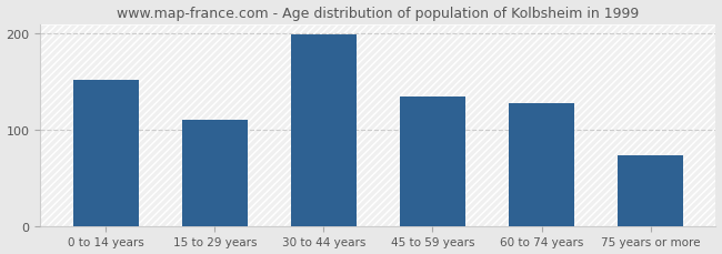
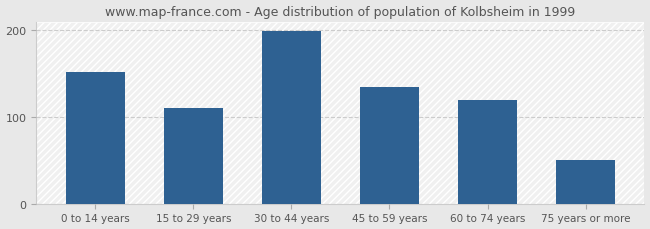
60 to 74 years: 128 -> 120
75 years or more: 74 -> 50
